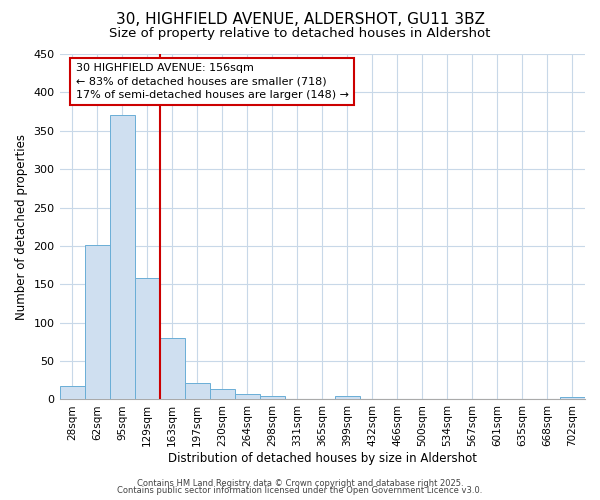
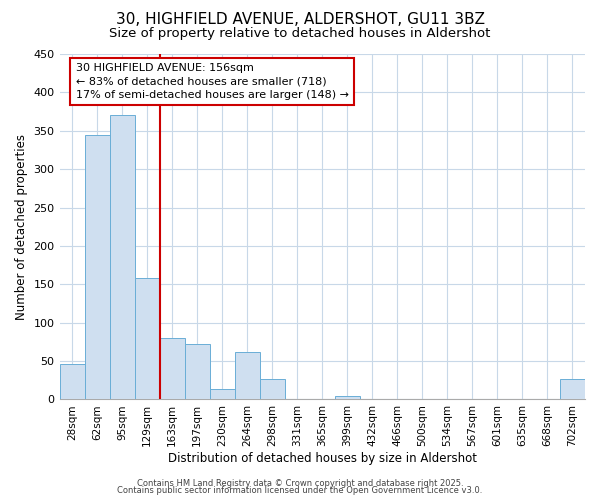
28sqm: 18 -> 46
62sqm: 201 -> 344
197sqm: 22 -> 72
264sqm: 7 -> 62
298sqm: 4 -> 26
702sqm: 3 -> 26
